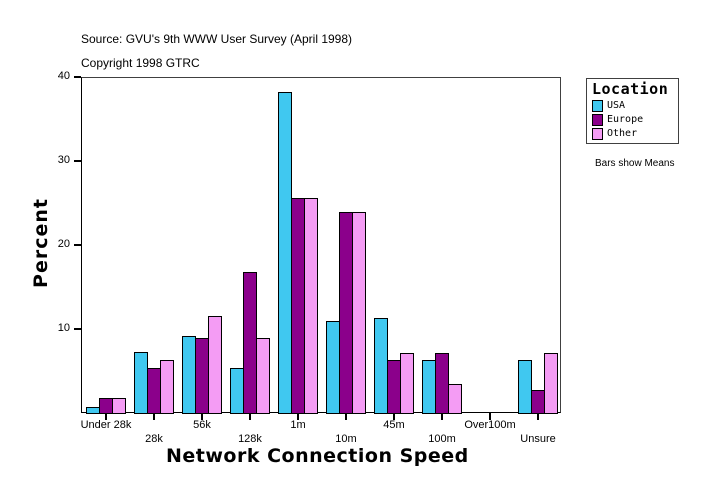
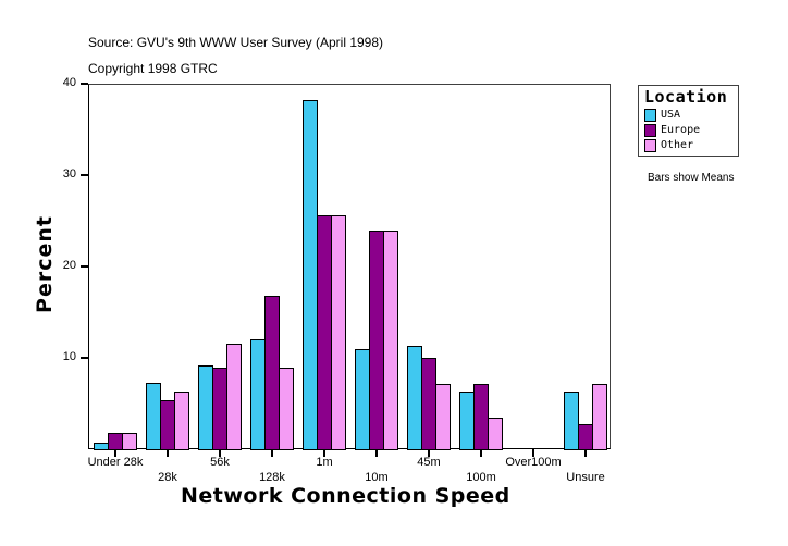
USA/128k: 5 -> 12
Europe/45m: 6 -> 10
